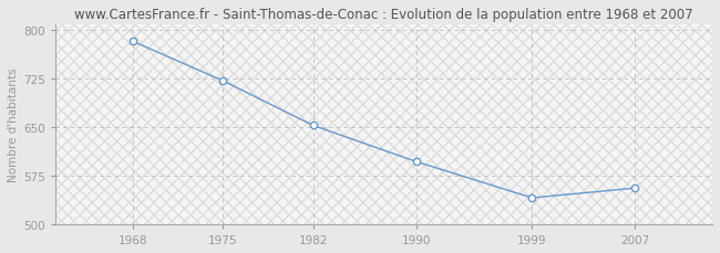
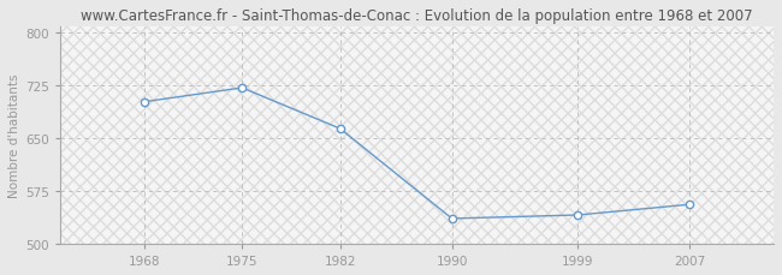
1968: 783 -> 702
1982: 653 -> 664
1990: 597 -> 536
